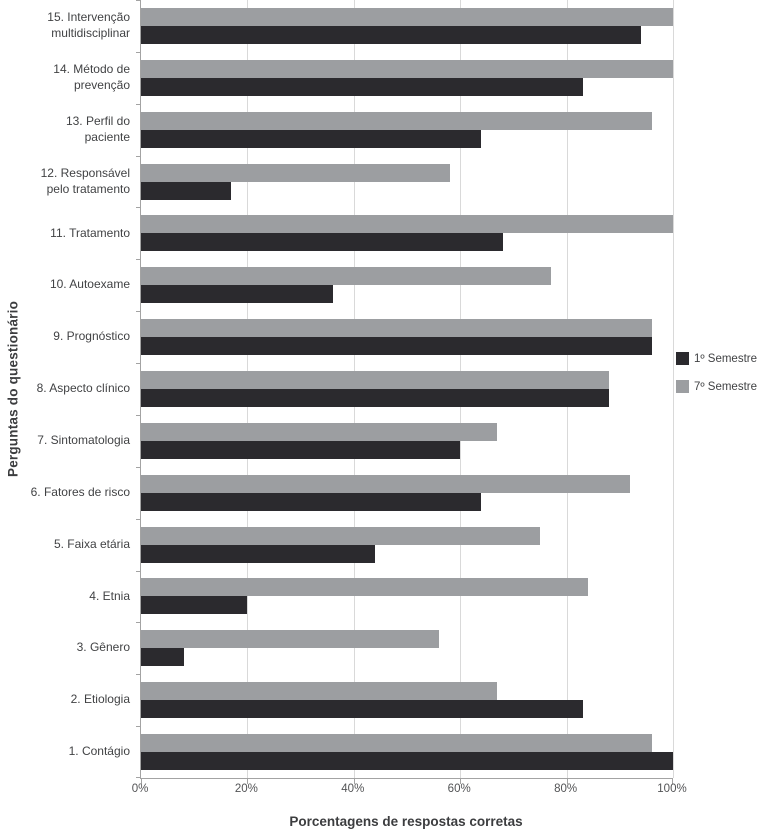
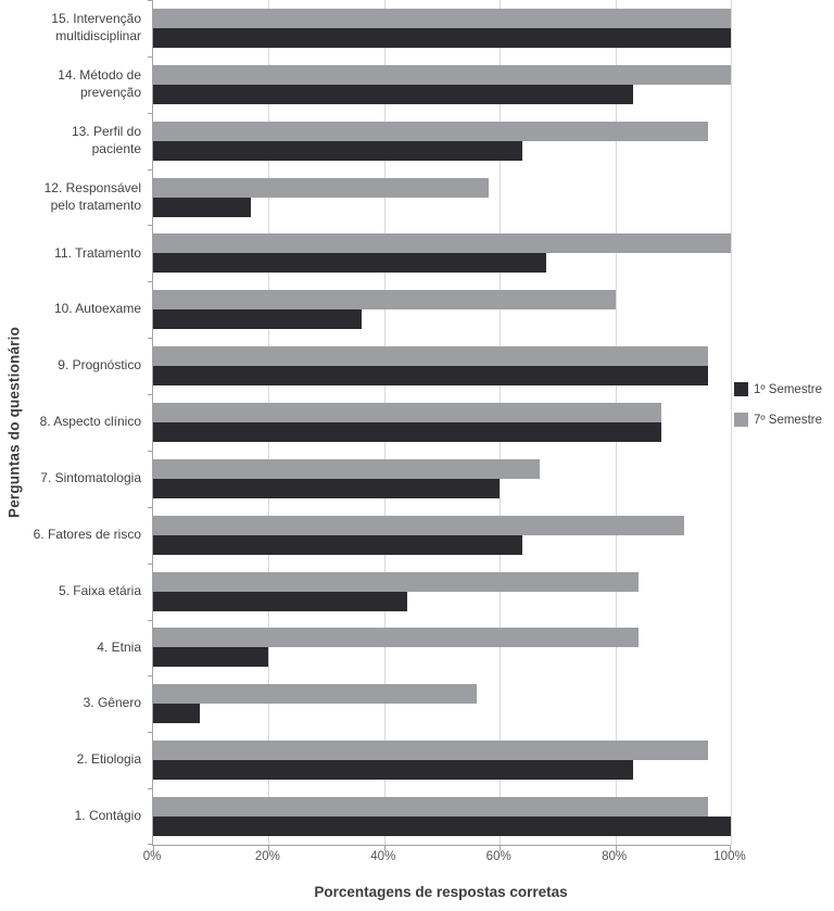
1º Semestre/15. Intervenção multidisciplinar: 94% -> 100%
7º Semestre/10. Autoexame: 77% -> 80%
7º Semestre/5. Faixa etária: 75% -> 84%
7º Semestre/2. Etiologia: 67% -> 96%
